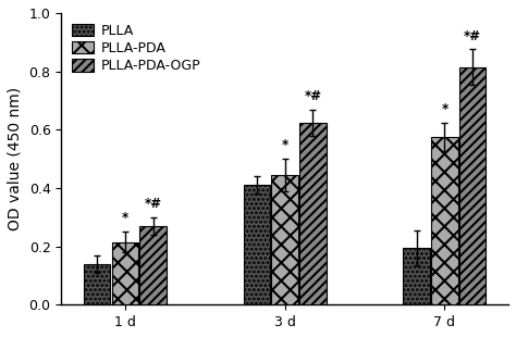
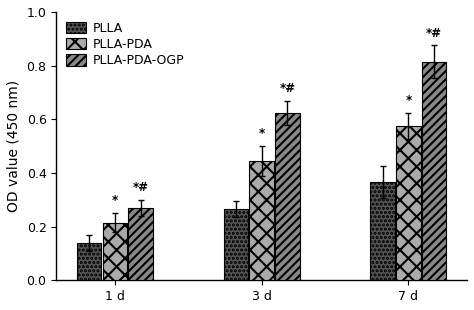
PLLA/3 d: 0.410 -> 0.265
PLLA/7 d: 0.195 -> 0.365
